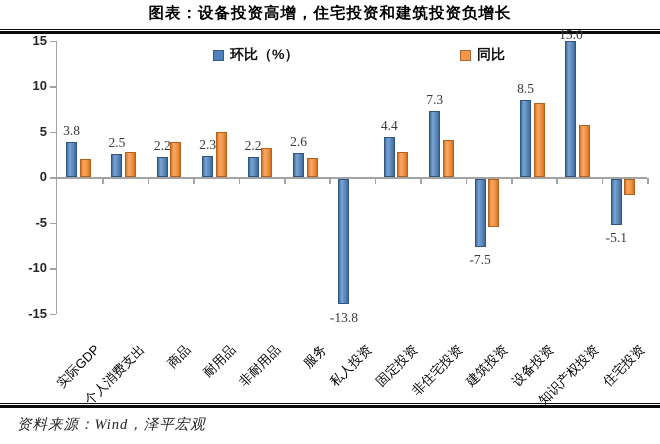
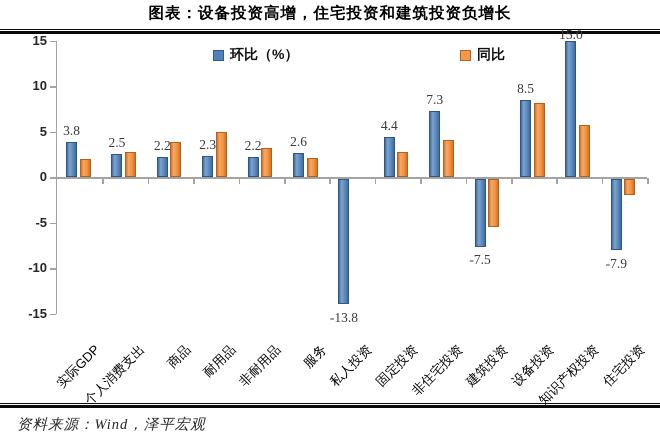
环比（%）/住宅投资: -5.1 -> -7.9
